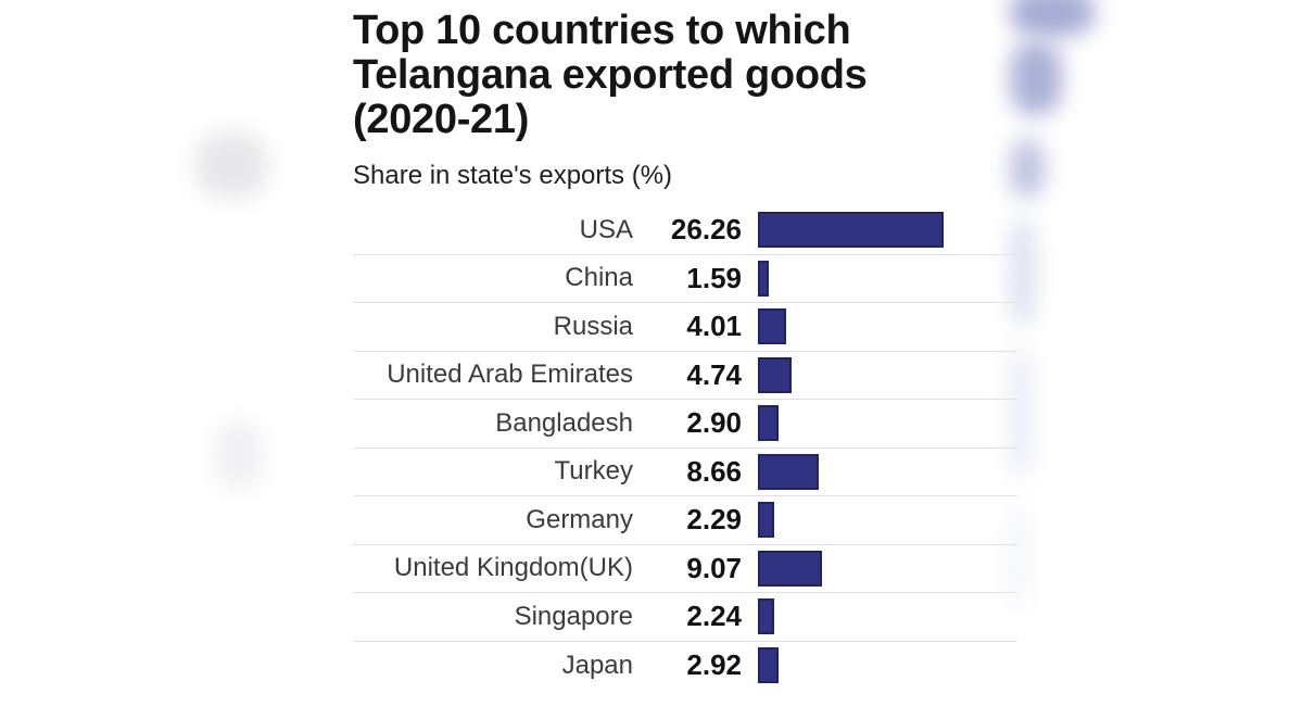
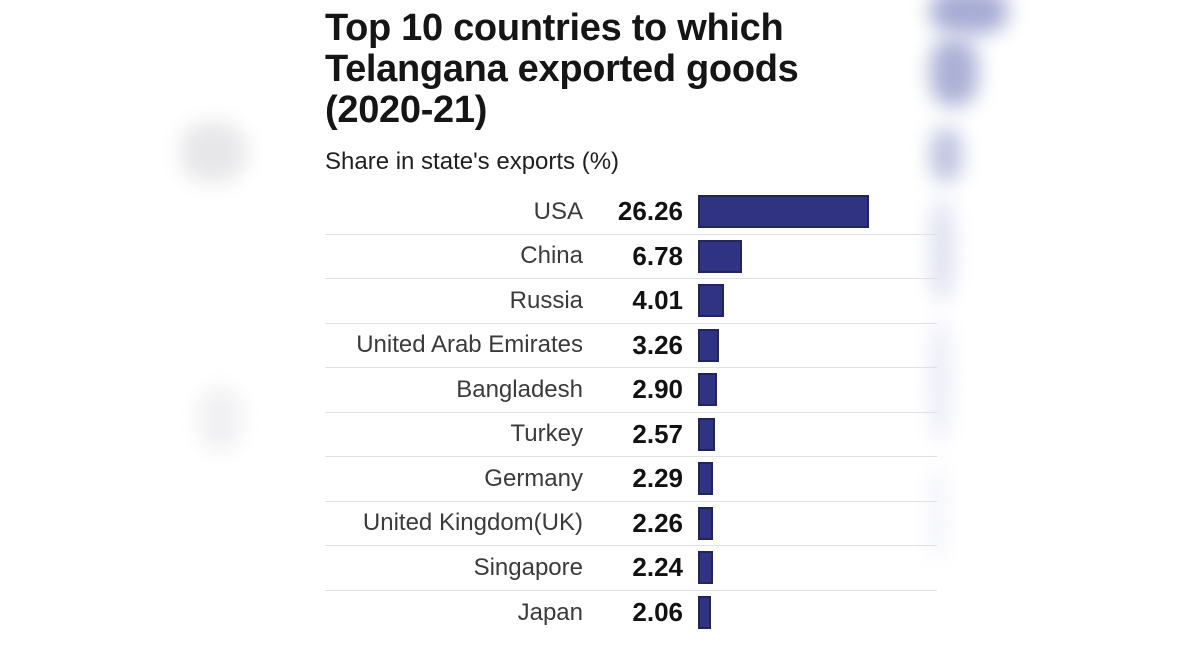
China: 1.59 -> 6.78
United Arab Emirates: 4.74 -> 3.26
Turkey: 8.66 -> 2.57
United Kingdom(UK): 9.07 -> 2.26
Japan: 2.92 -> 2.06
